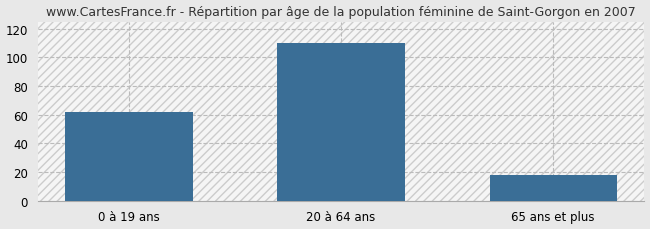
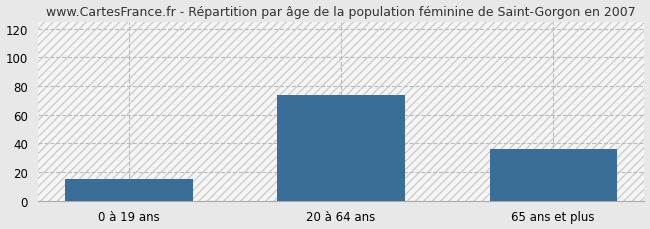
0 à 19 ans: 62 -> 15
20 à 64 ans: 110 -> 74
65 ans et plus: 18 -> 36
